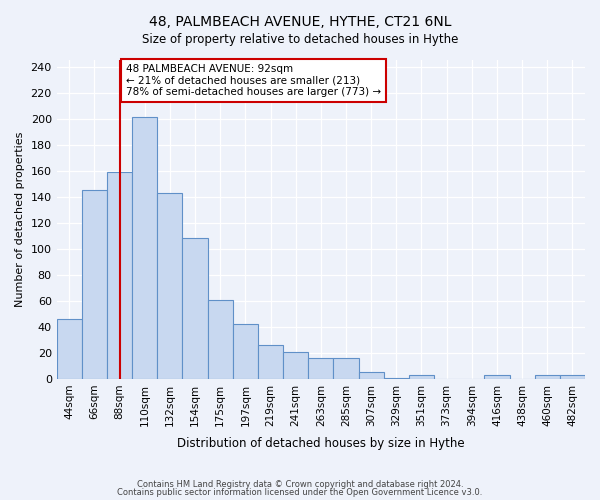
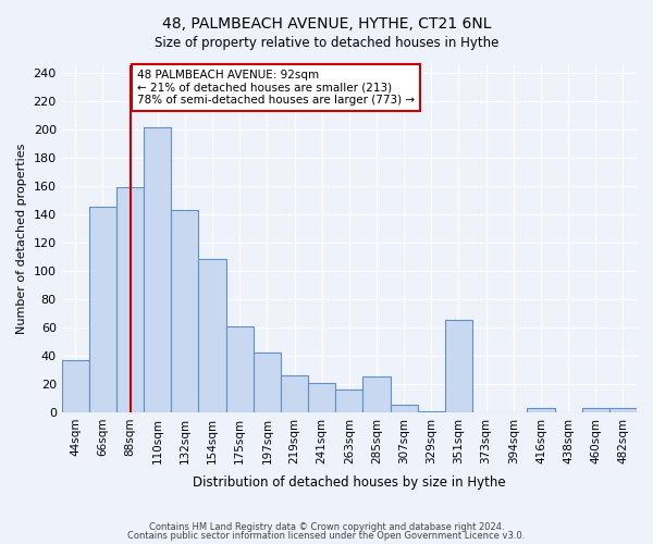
44sqm: 46 -> 37
285sqm: 16 -> 25
351sqm: 3 -> 65
